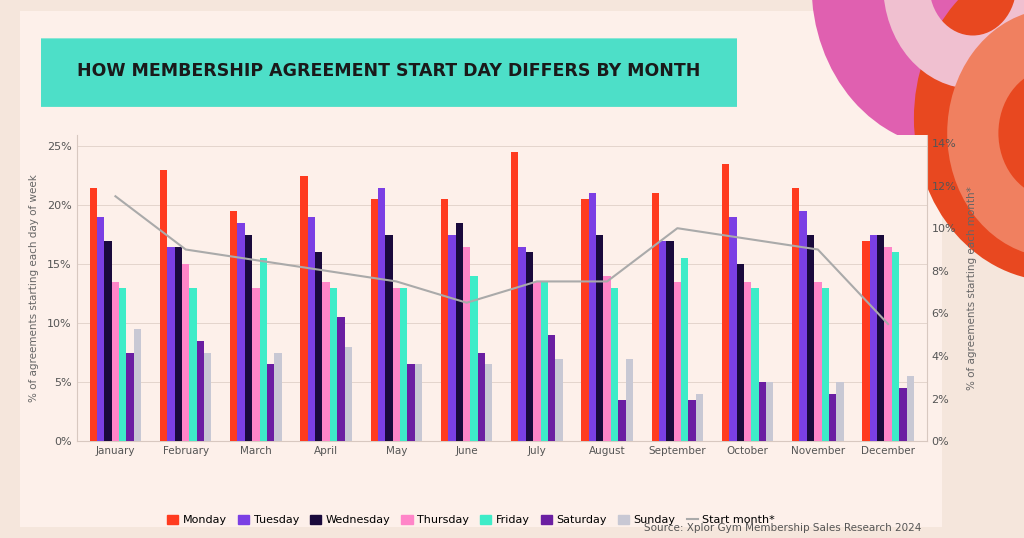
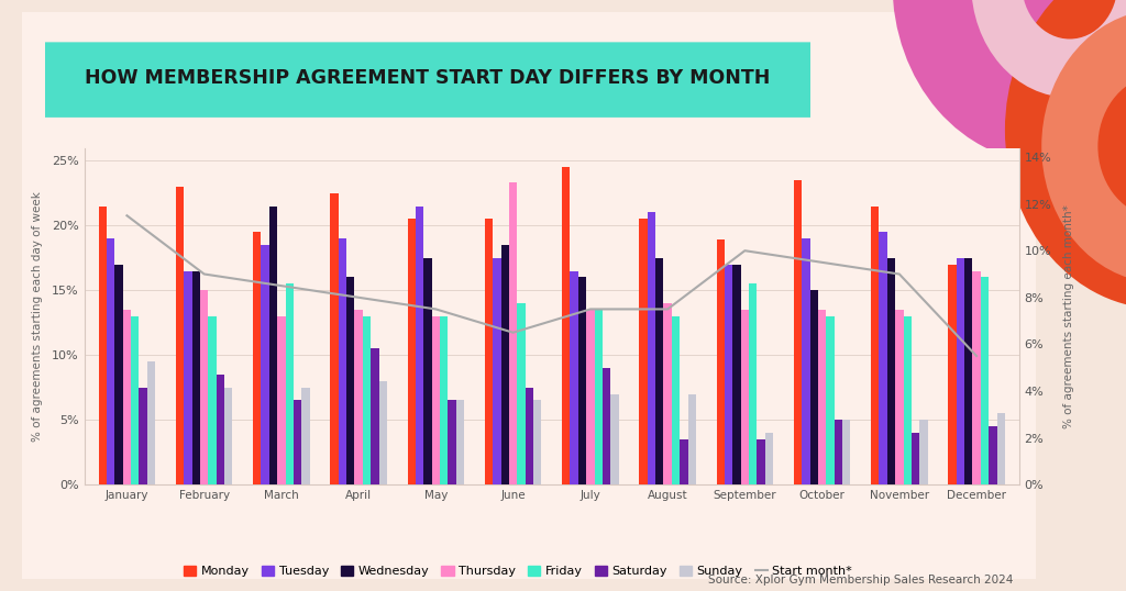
Wednesday/March: 17.5% -> 21.5%
Thursday/June: 16.5% -> 23.3%
Monday/September: 21.0% -> 18.9%
